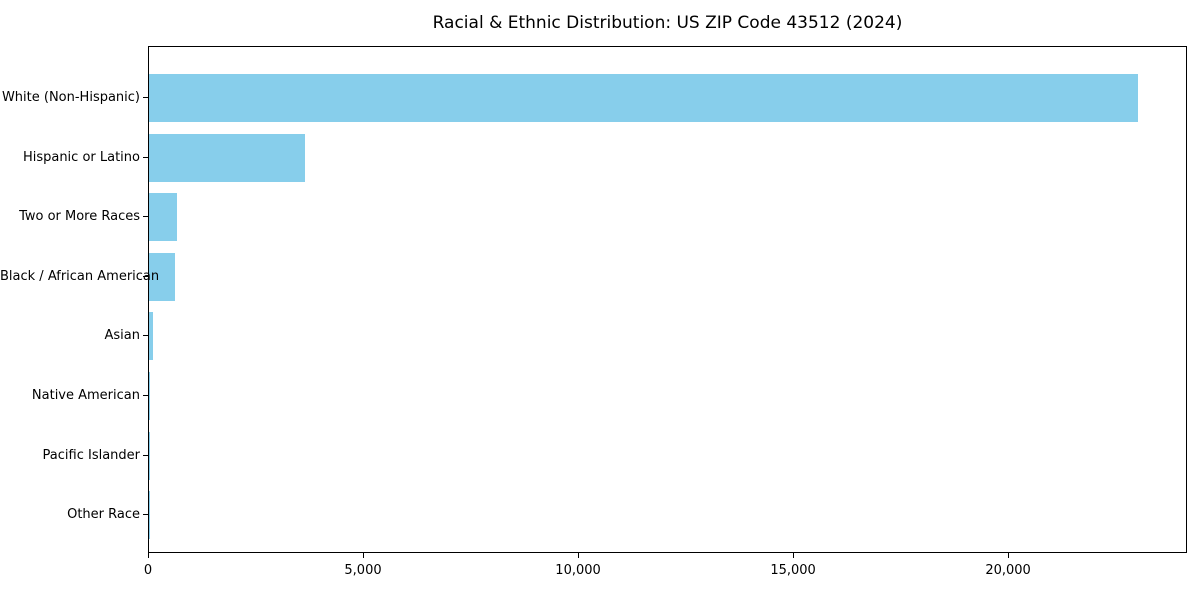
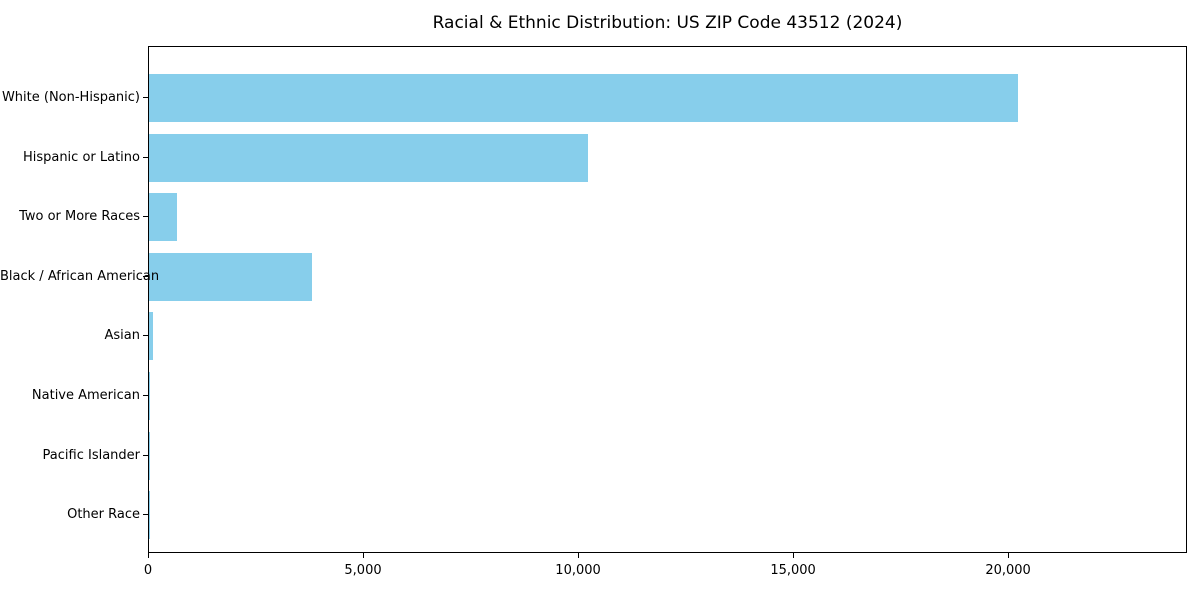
White (Non-Hispanic): 23000 -> 20200
Hispanic or Latino: 3600 -> 10200
Black / African American: 600 -> 3800
